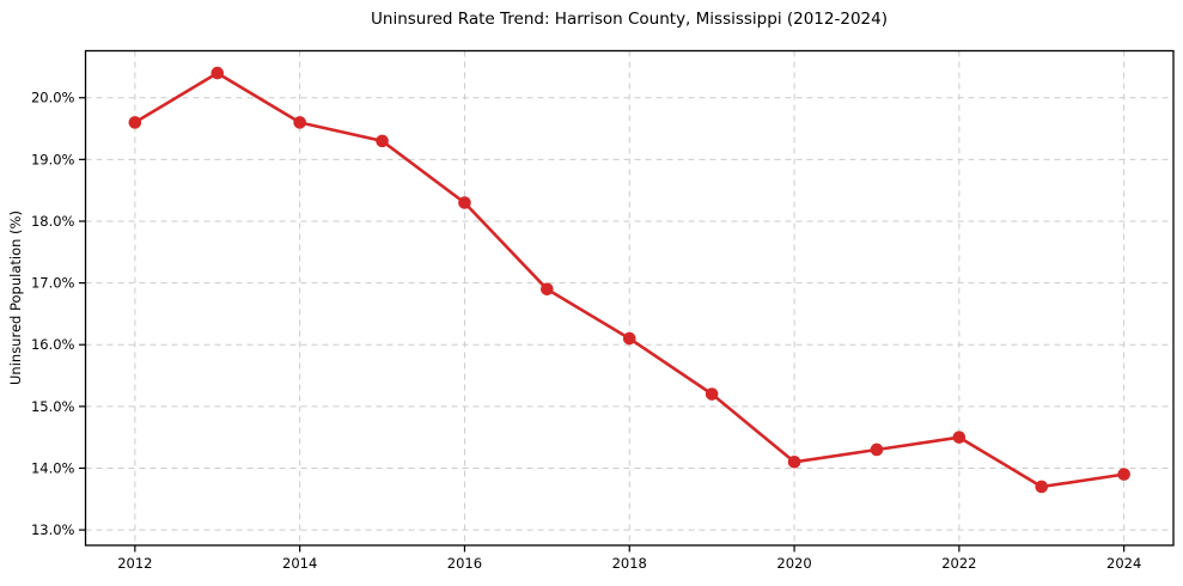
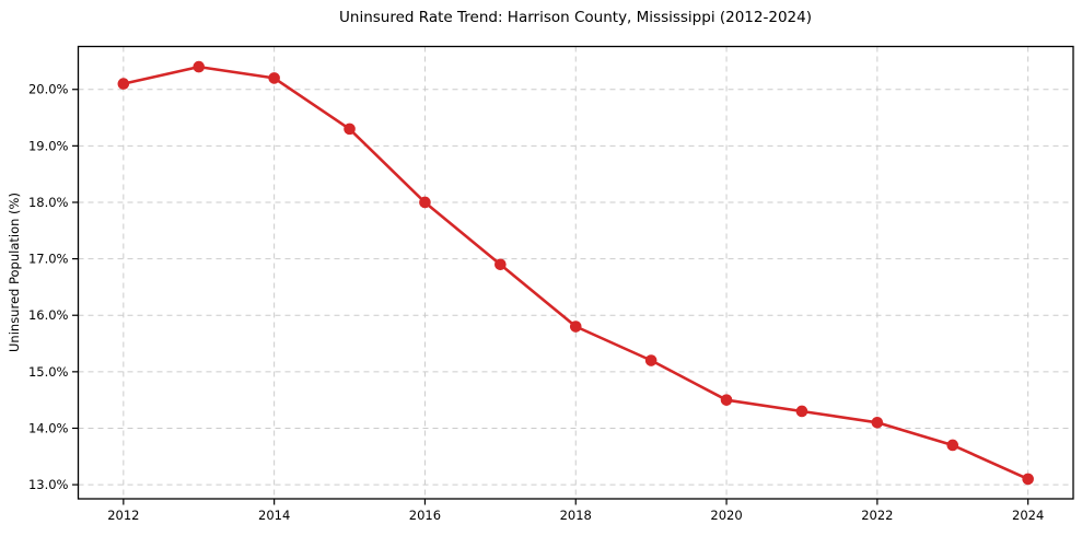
2012: 19.6% -> 20.1%
2014: 19.6% -> 20.2%
2016: 18.3% -> 18.0%
2018: 16.1% -> 15.8%
2020: 14.1% -> 14.5%
2022: 14.5% -> 14.1%
2024: 13.9% -> 13.1%
